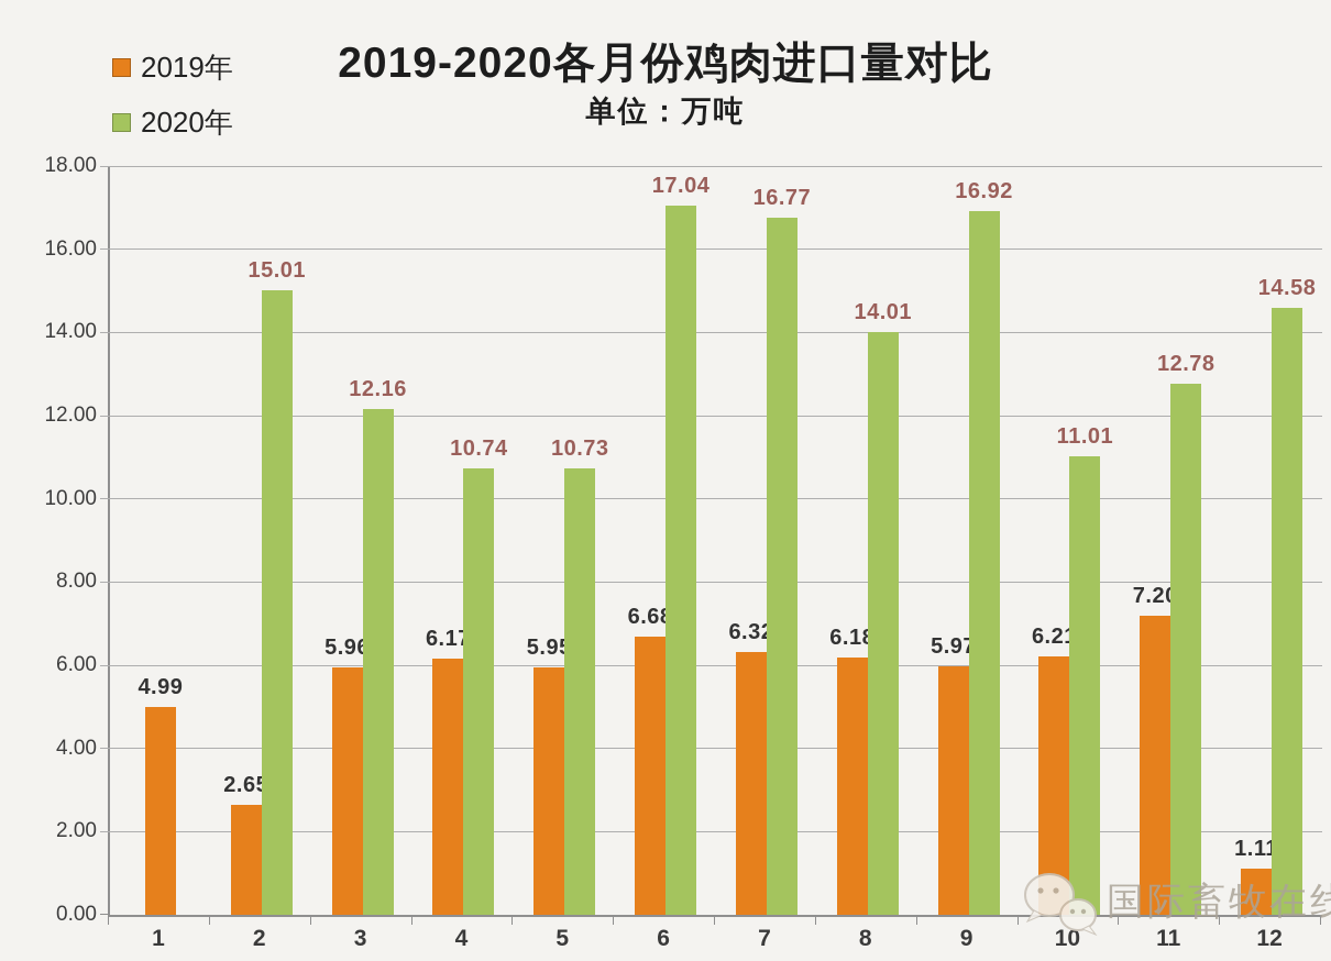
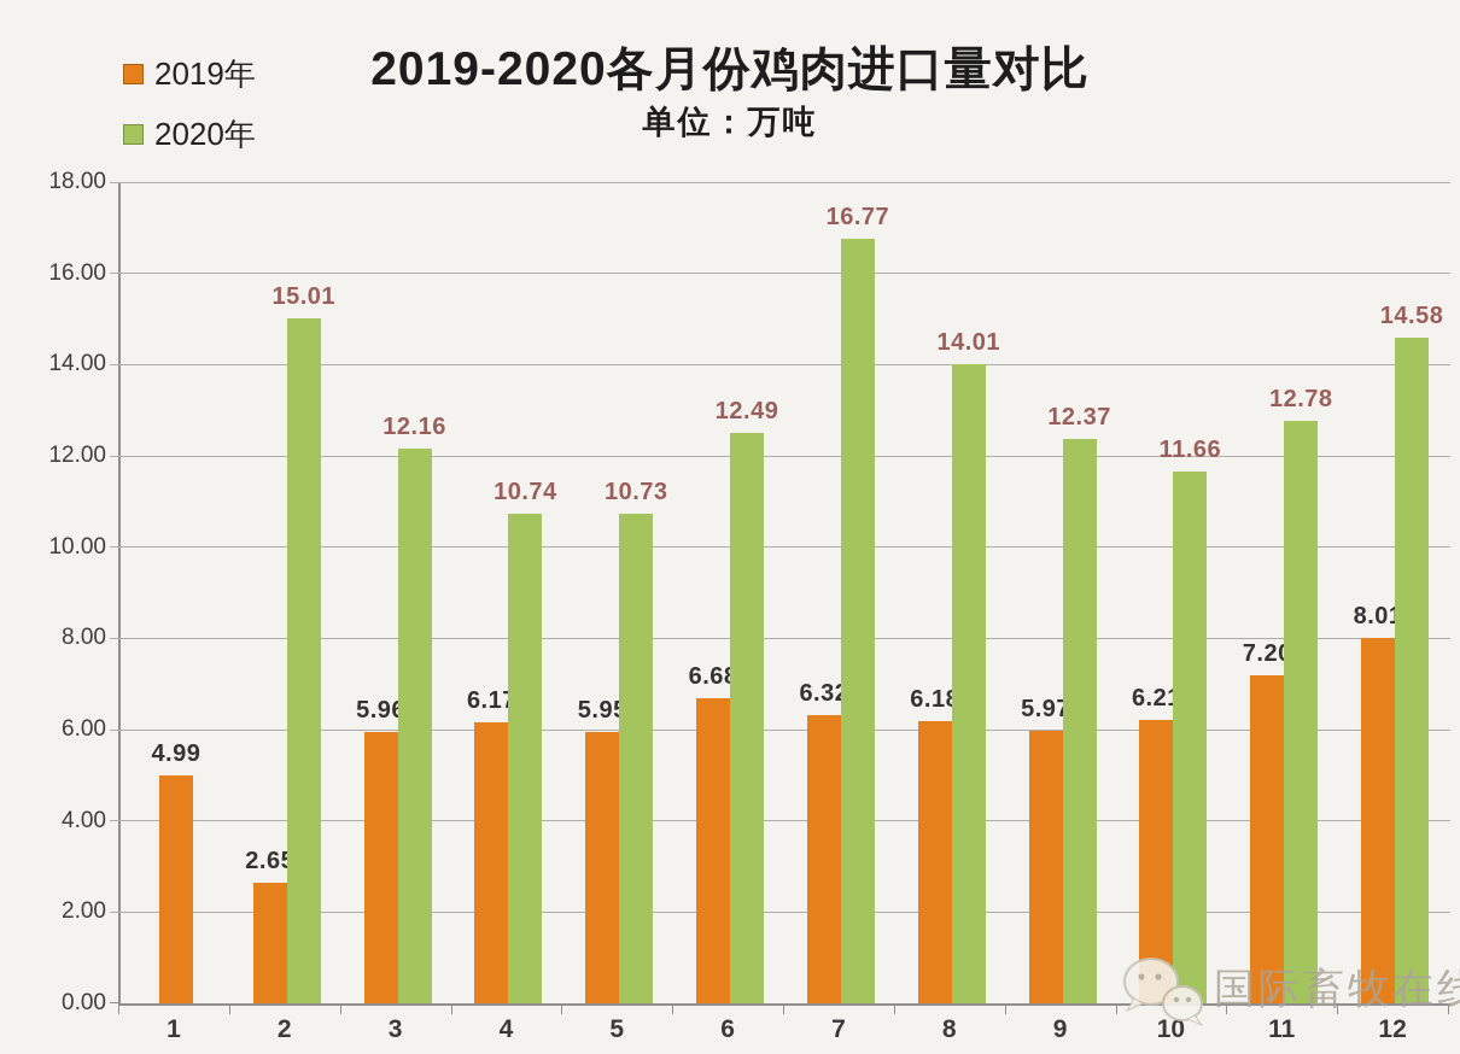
2020年/6: 17.04 -> 12.49
2020年/9: 16.92 -> 12.37
2020年/10: 11.01 -> 11.66
2019年/12: 1.11 -> 8.01
